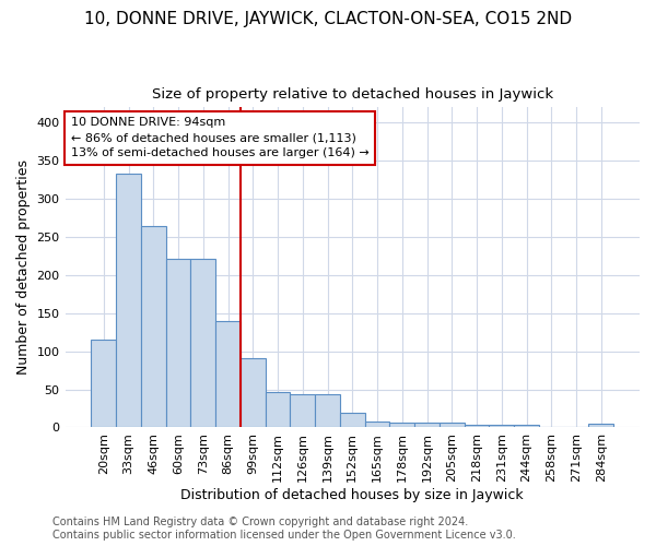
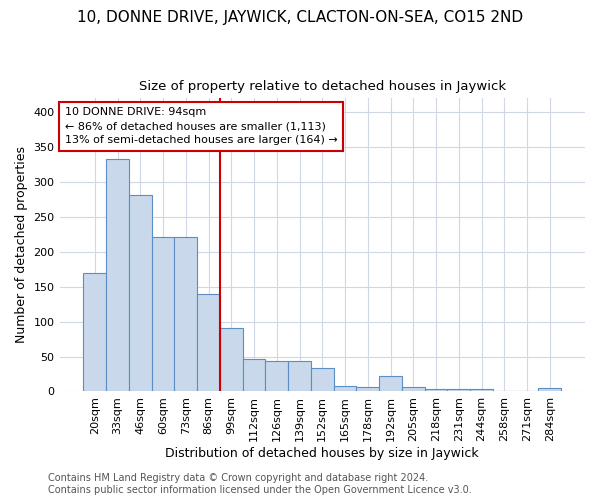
20sqm: 115 -> 170
46sqm: 265 -> 282
152sqm: 19 -> 34
192sqm: 6 -> 22
